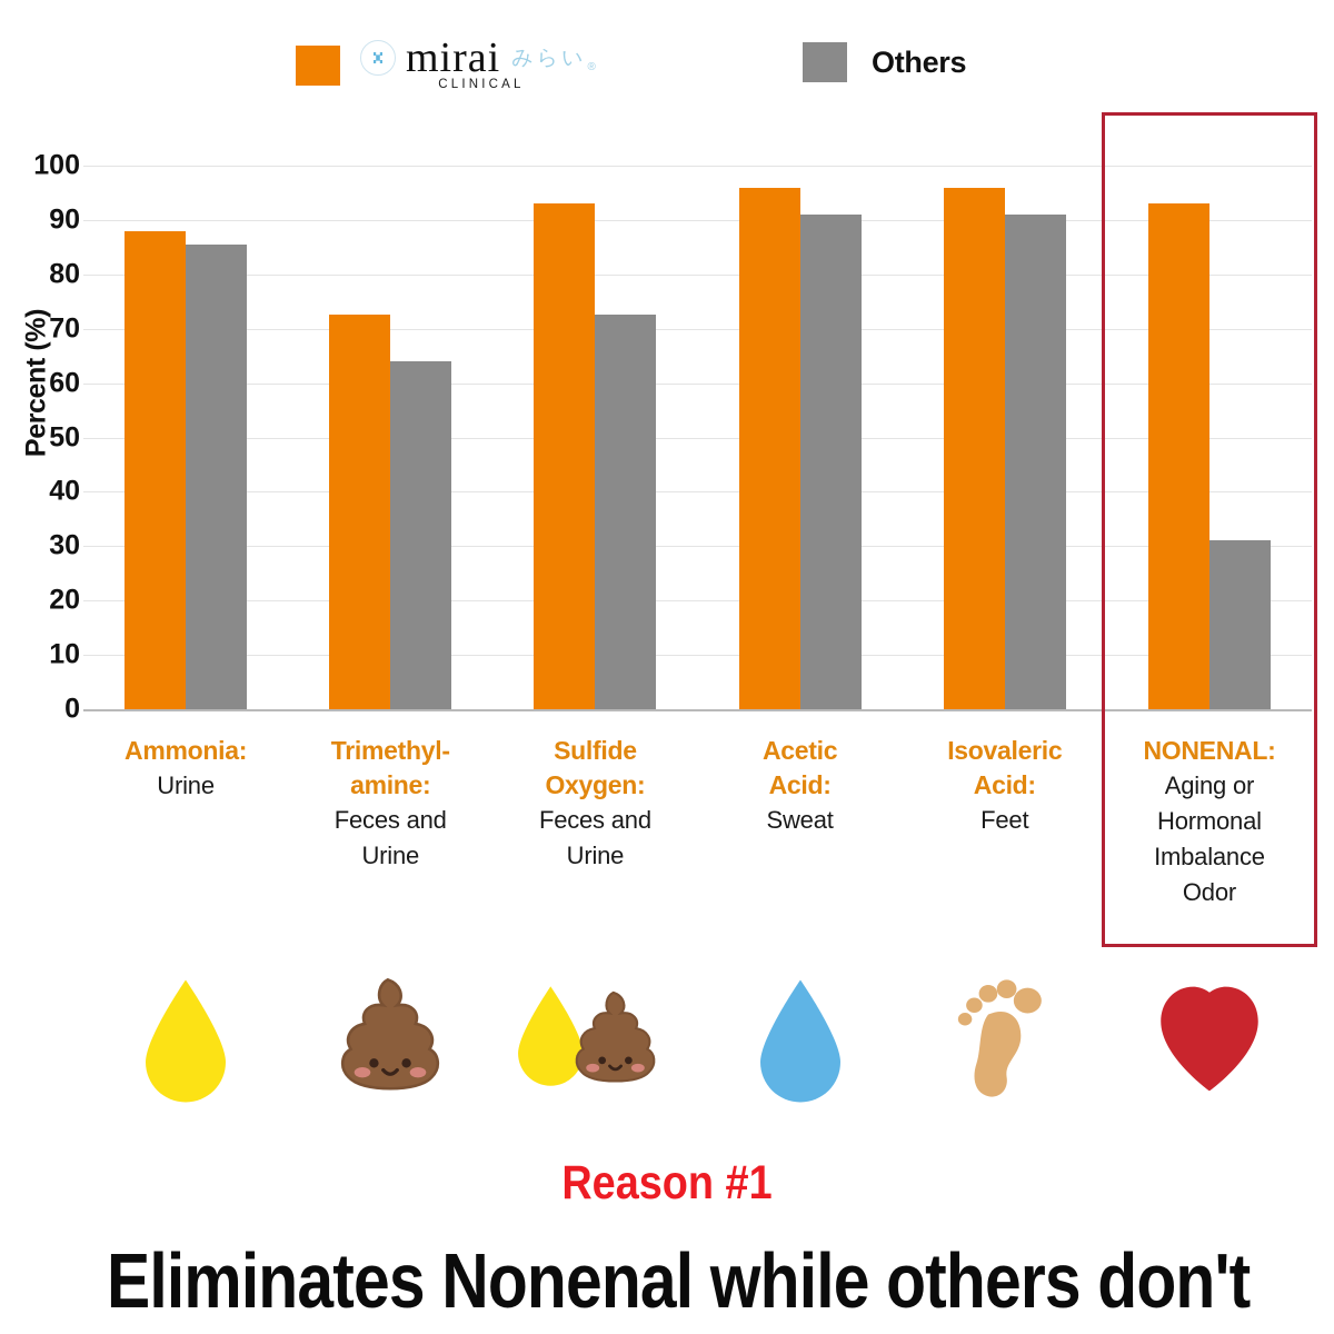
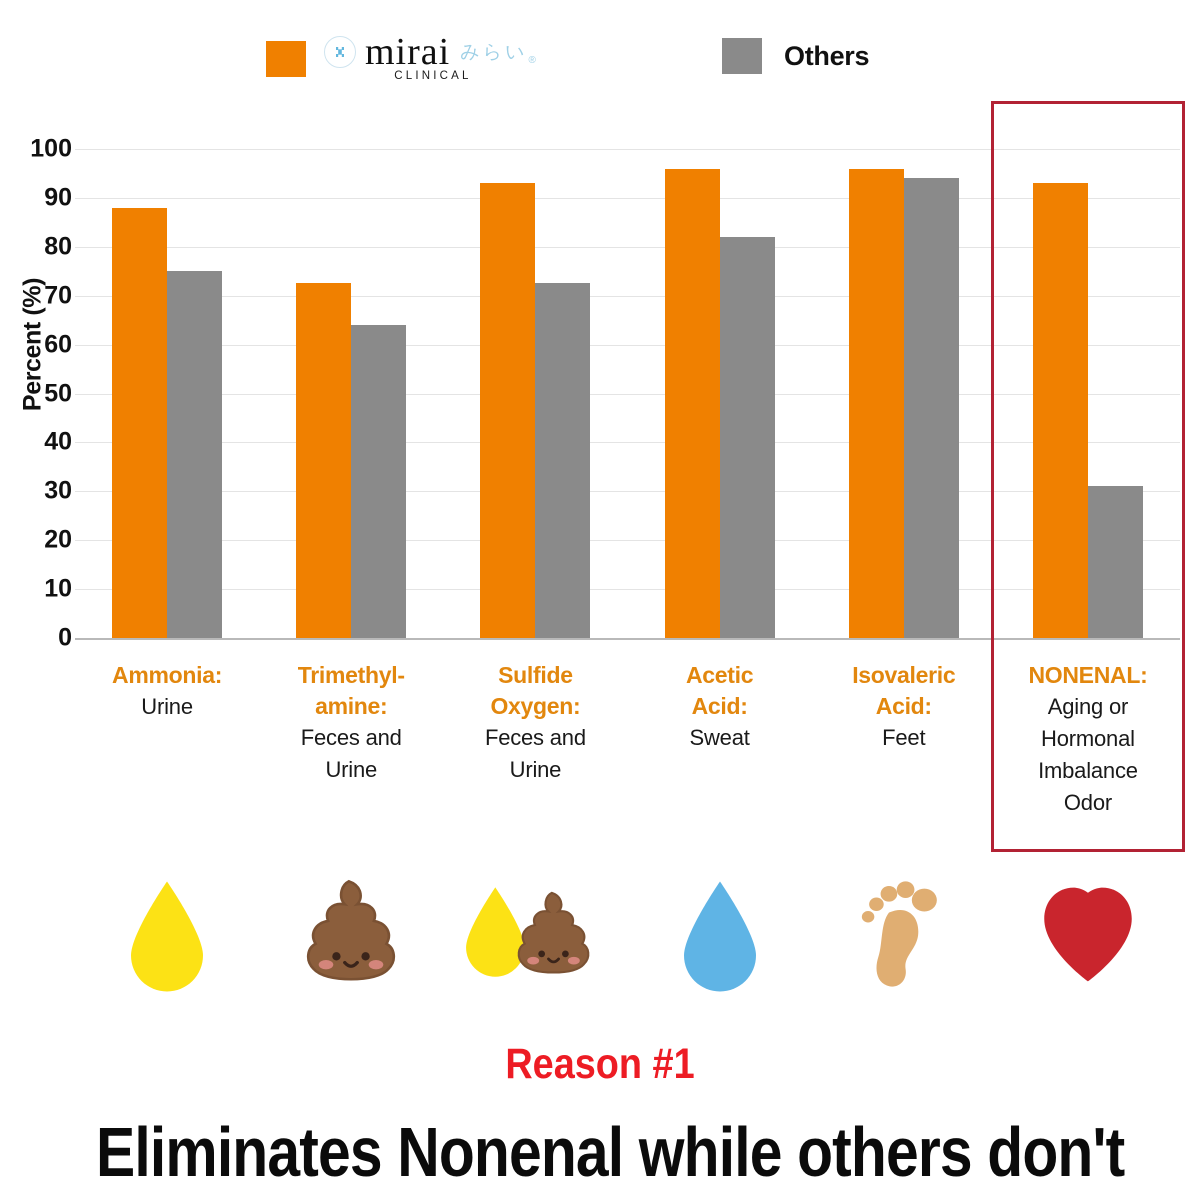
Others/Ammonia: Urine: 86 -> 75
Others/Acetic Acid: Sweat: 91 -> 82
Others/Isovaleric Acid: Feet: 91 -> 94
